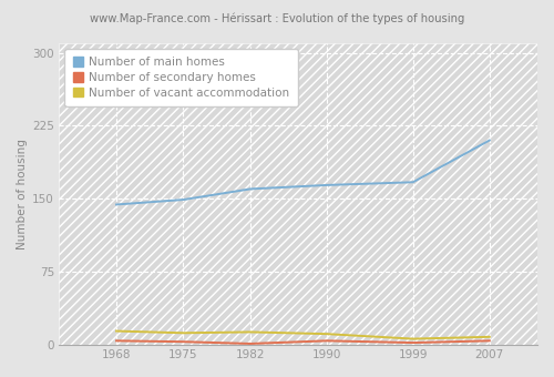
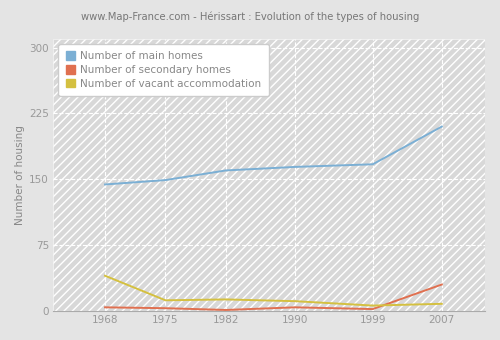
Number of vacant accommodation/1968: 14 -> 40
Number of secondary homes/2007: 4 -> 30
